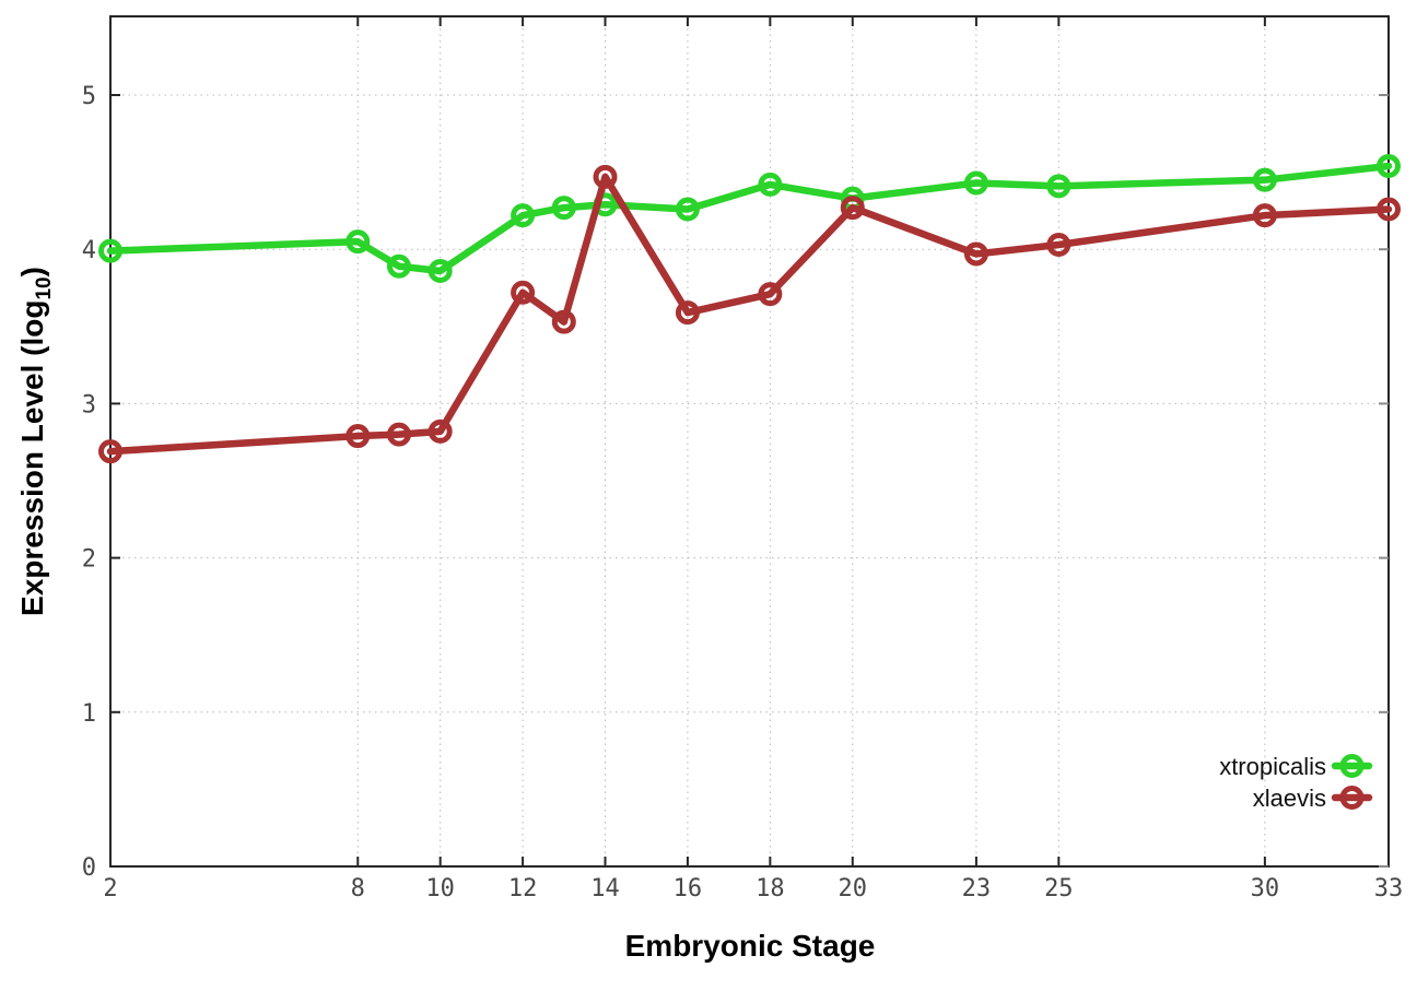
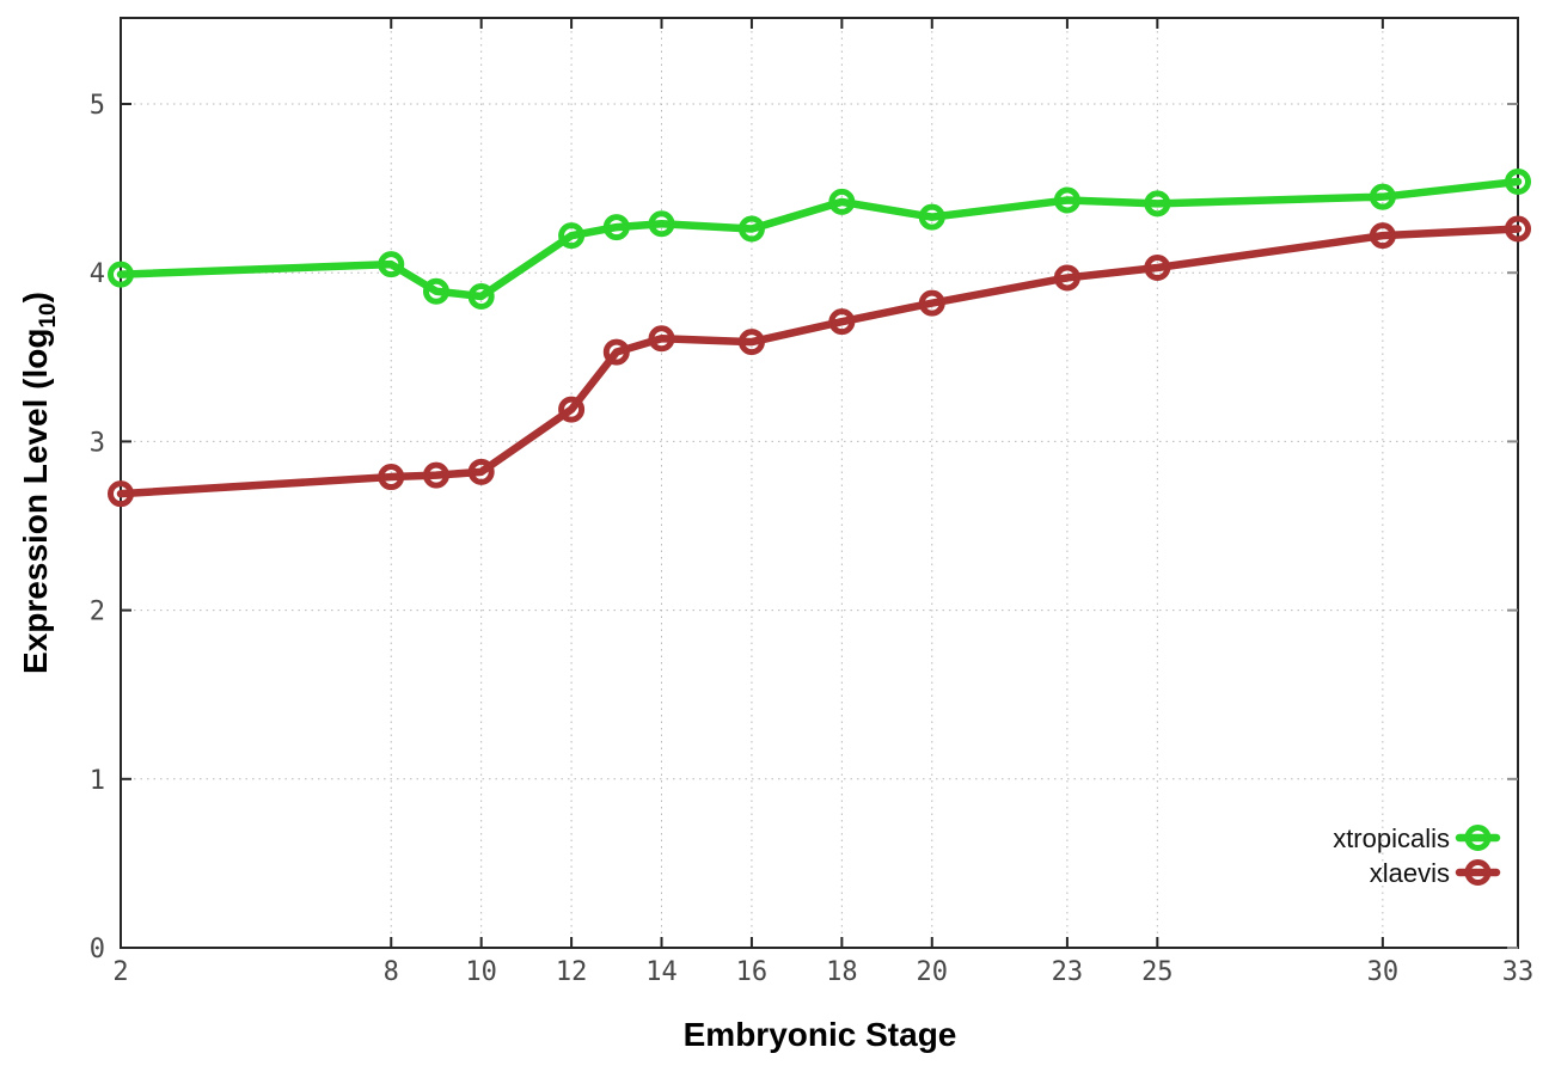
xlaevis/12: 3.72 -> 3.19
xlaevis/14: 4.47 -> 3.61
xlaevis/20: 4.27 -> 3.82
